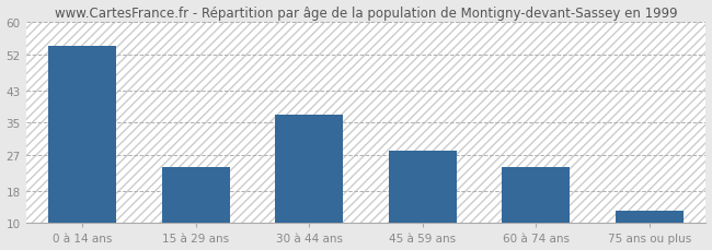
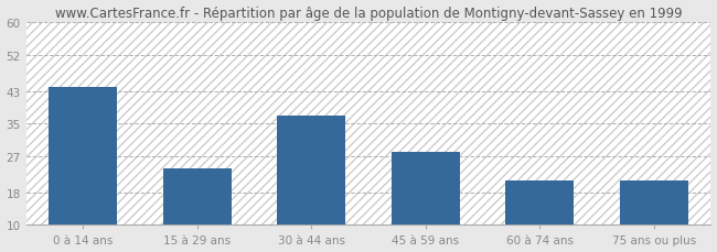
0 à 14 ans: 54 -> 44
60 à 74 ans: 24 -> 21
75 ans ou plus: 13 -> 21
